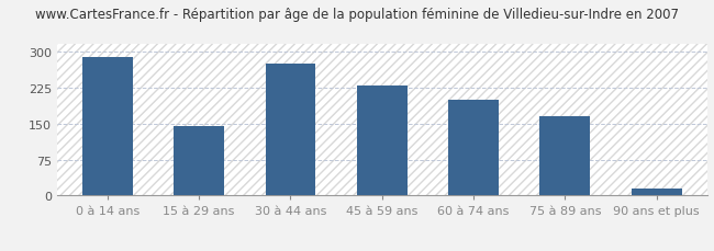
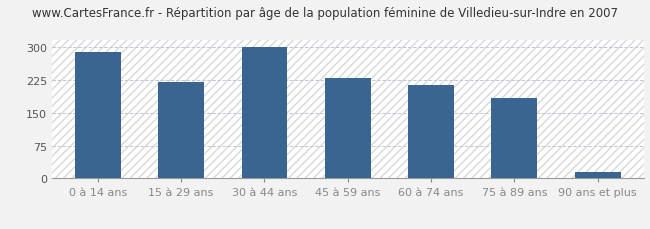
15 à 29 ans: 145 -> 219
30 à 44 ans: 275 -> 299
60 à 74 ans: 200 -> 214
75 à 89 ans: 165 -> 184
